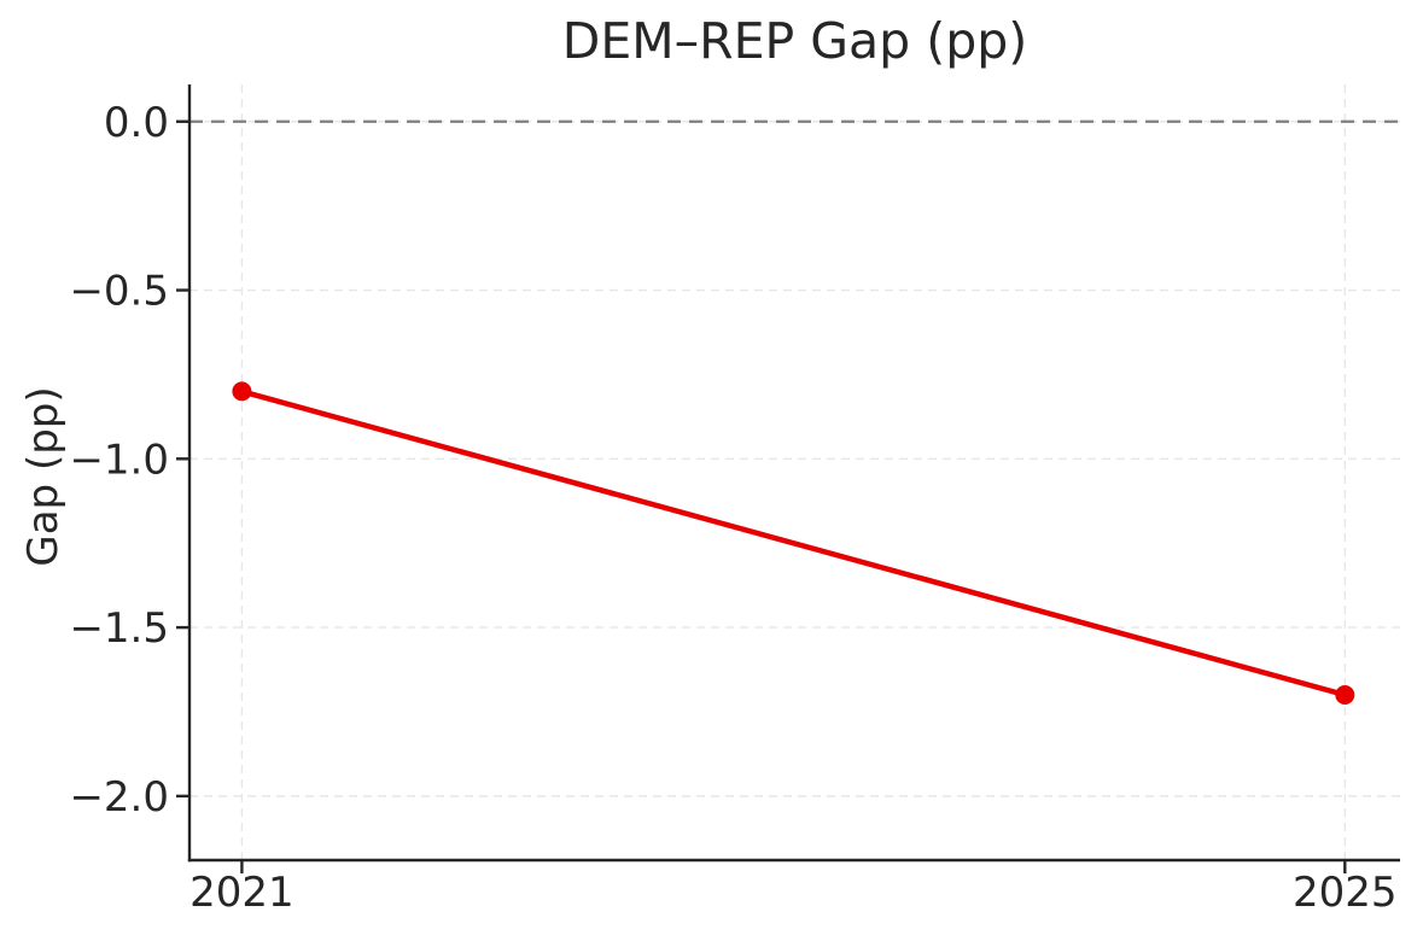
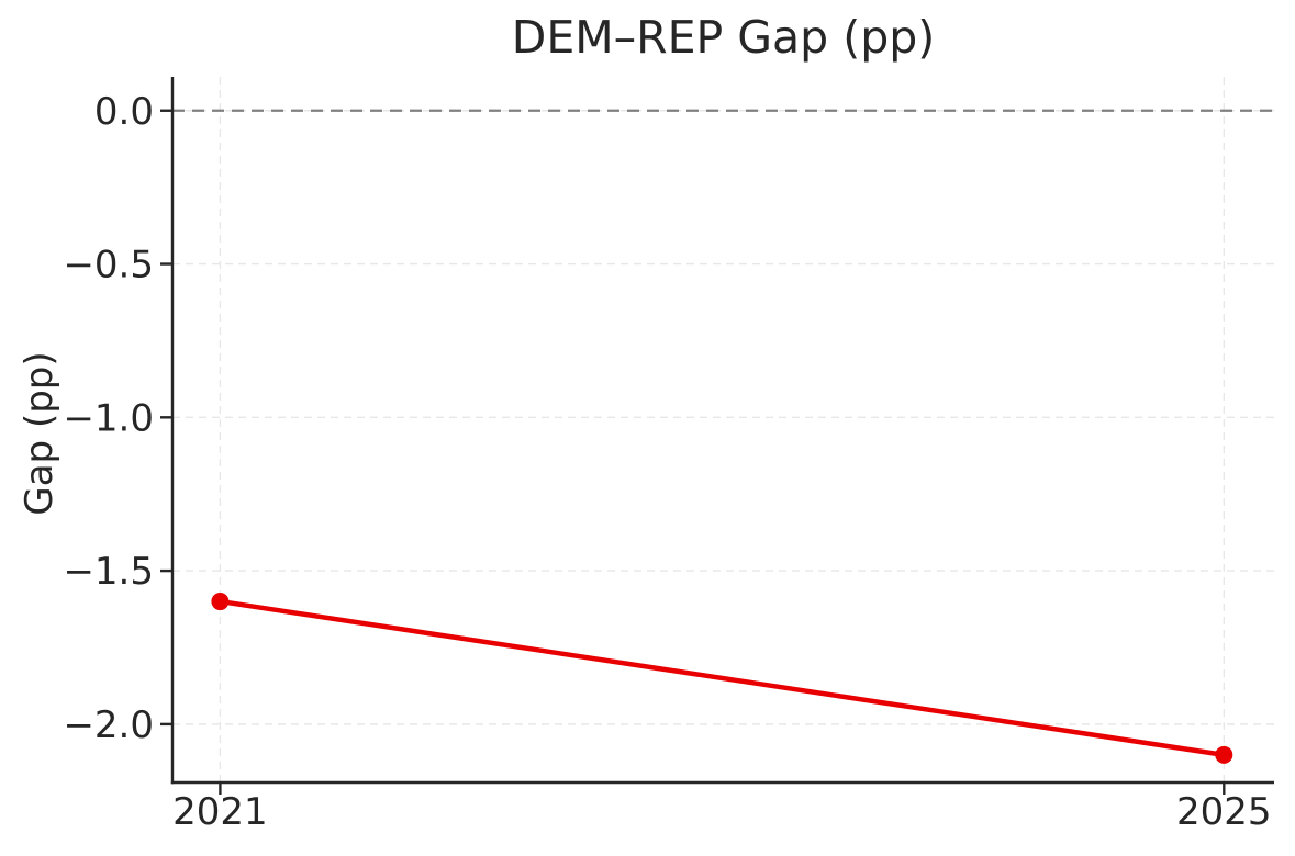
2021: -0.8 -> -1.6
2025: -1.7 -> -2.1
